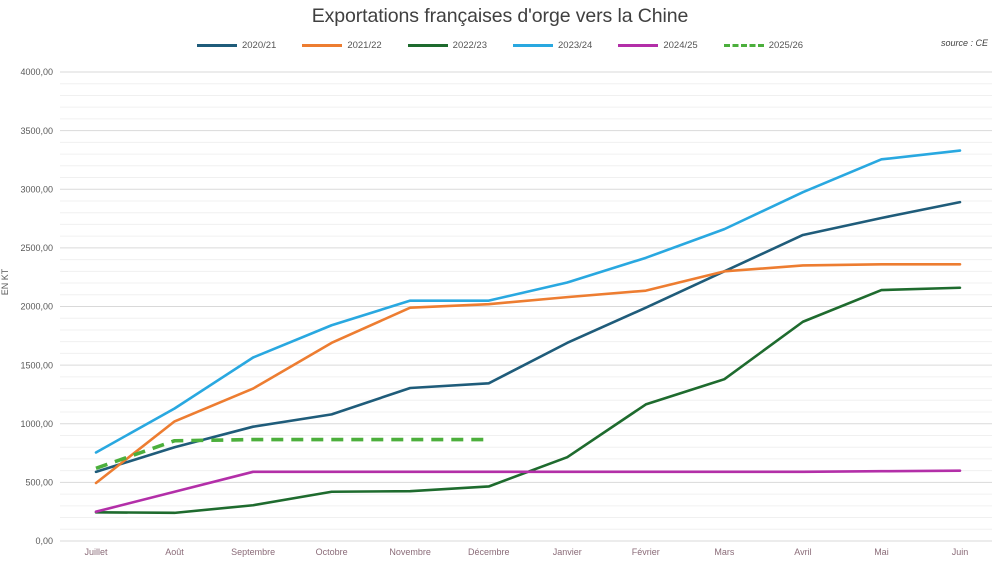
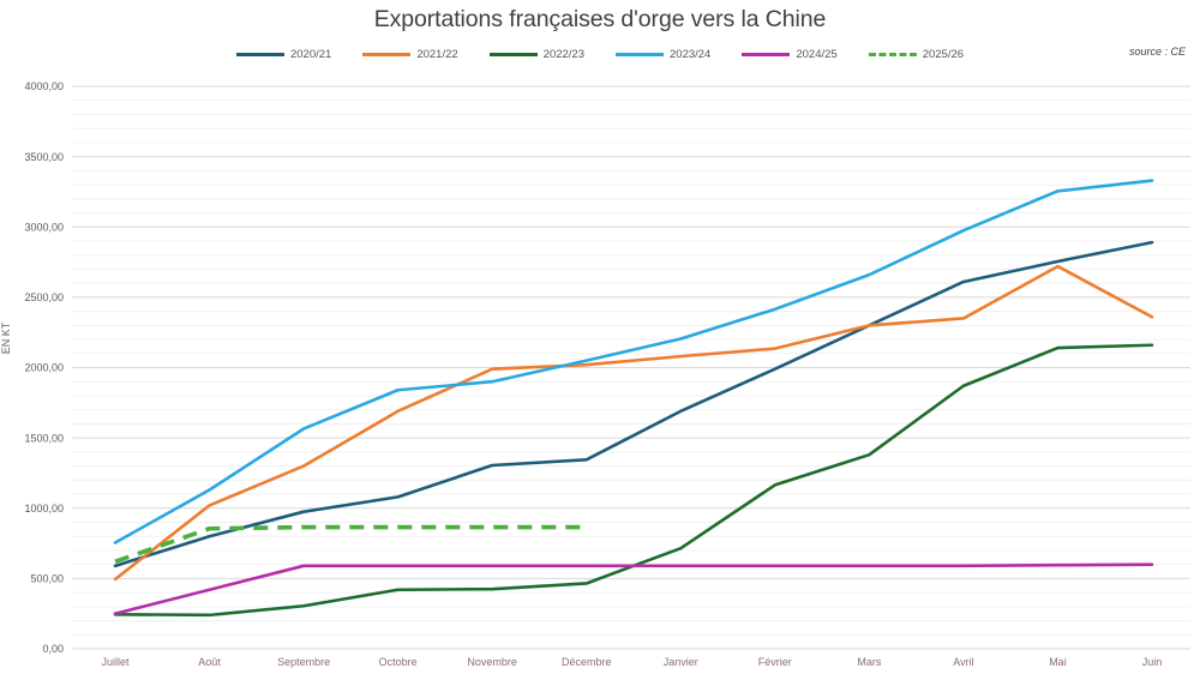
2023/24/Novembre: 2050 -> 1900
2021/22/Mai: 2360 -> 2720
